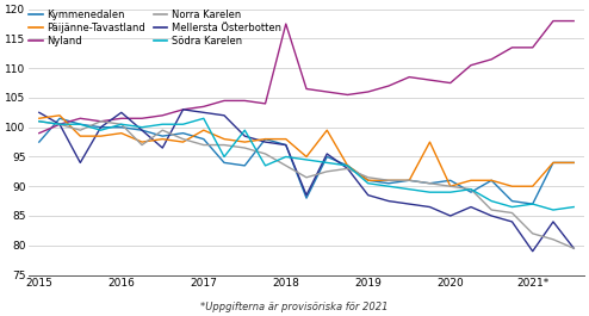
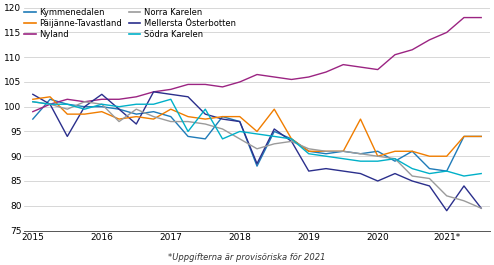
Nyland/2018: 117.5 -> 105.0
Mellersta Österbotten/2019: 88.5 -> 87.0
Nyland/2021*: 113.5 -> 115.0
